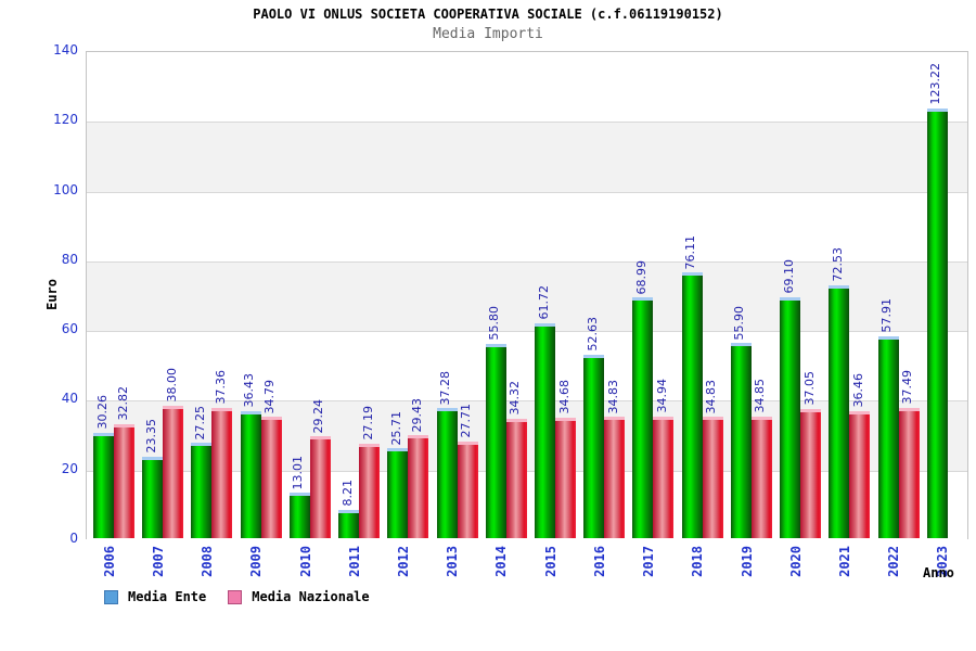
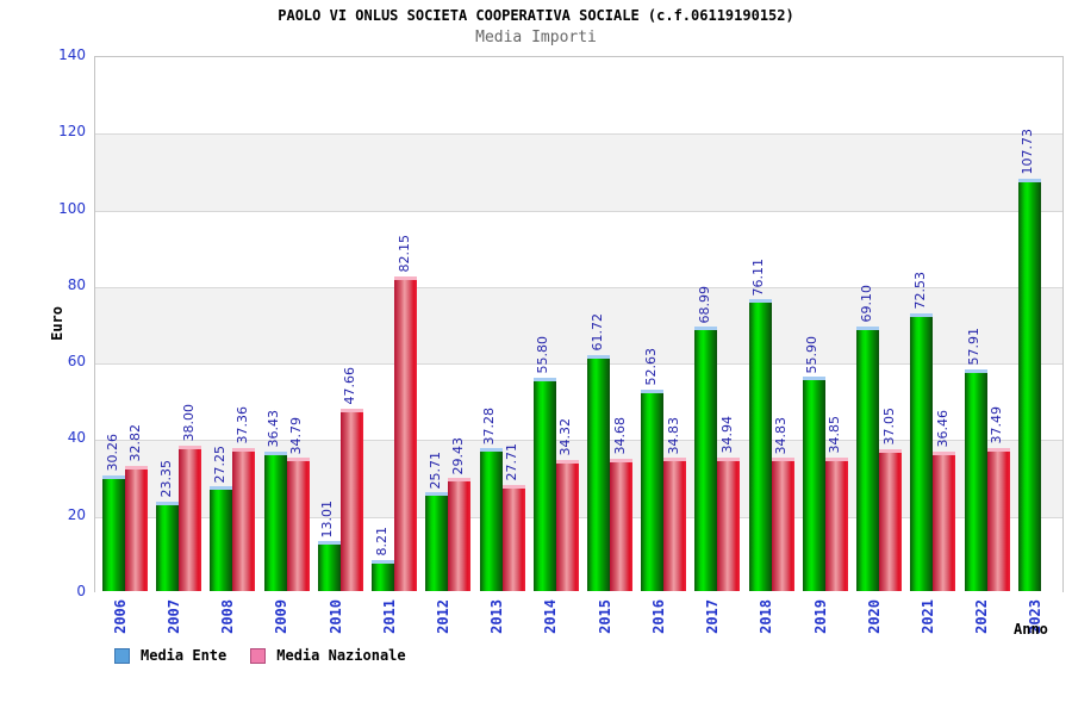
Media Nazionale/2010: 29.24 -> 47.66
Media Nazionale/2011: 27.19 -> 82.15
Media Ente/2023: 123.22 -> 107.73
